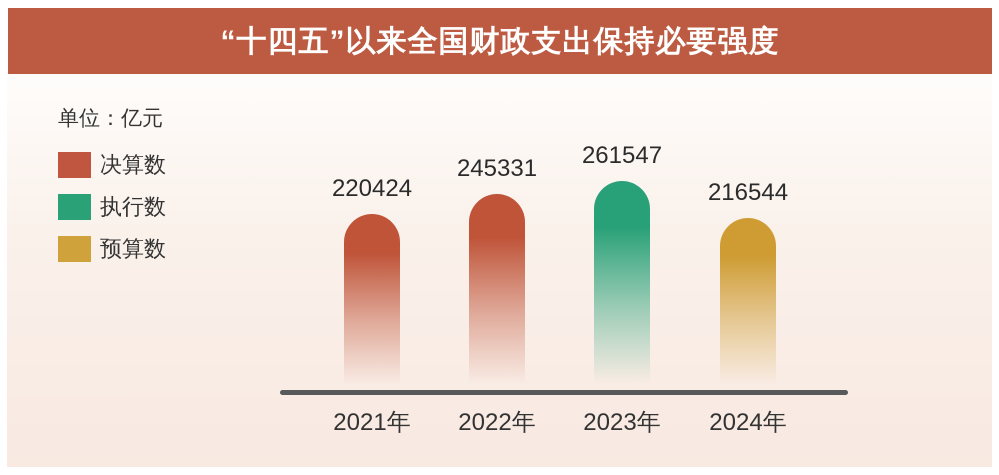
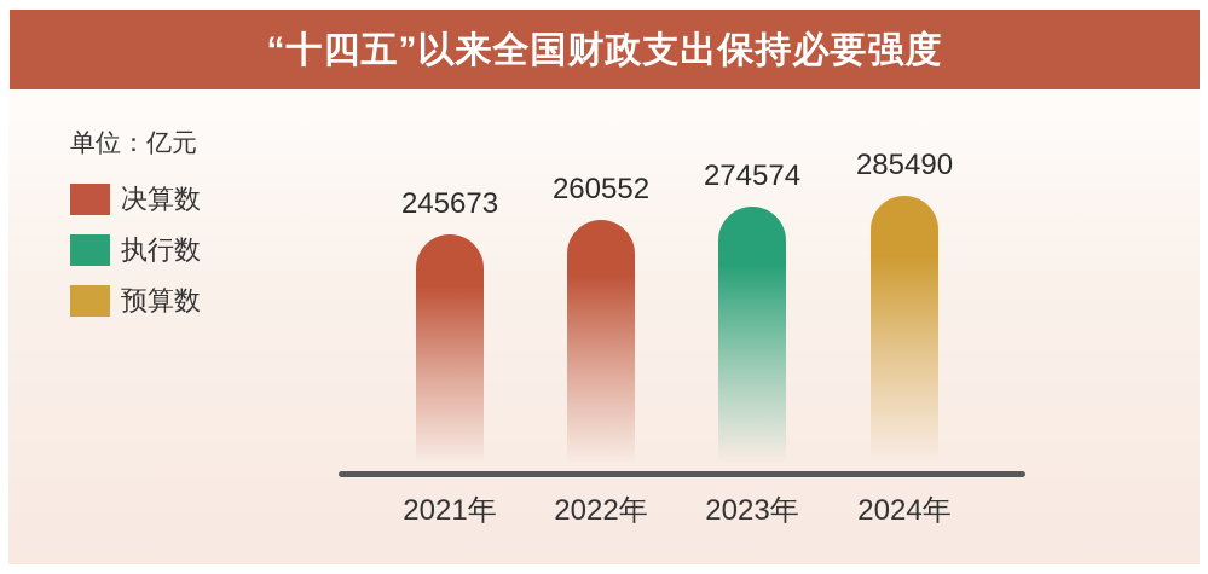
2021年: 220424 -> 245673
2022年: 245331 -> 260552
2023年: 261547 -> 274574
2024年: 216544 -> 285490
